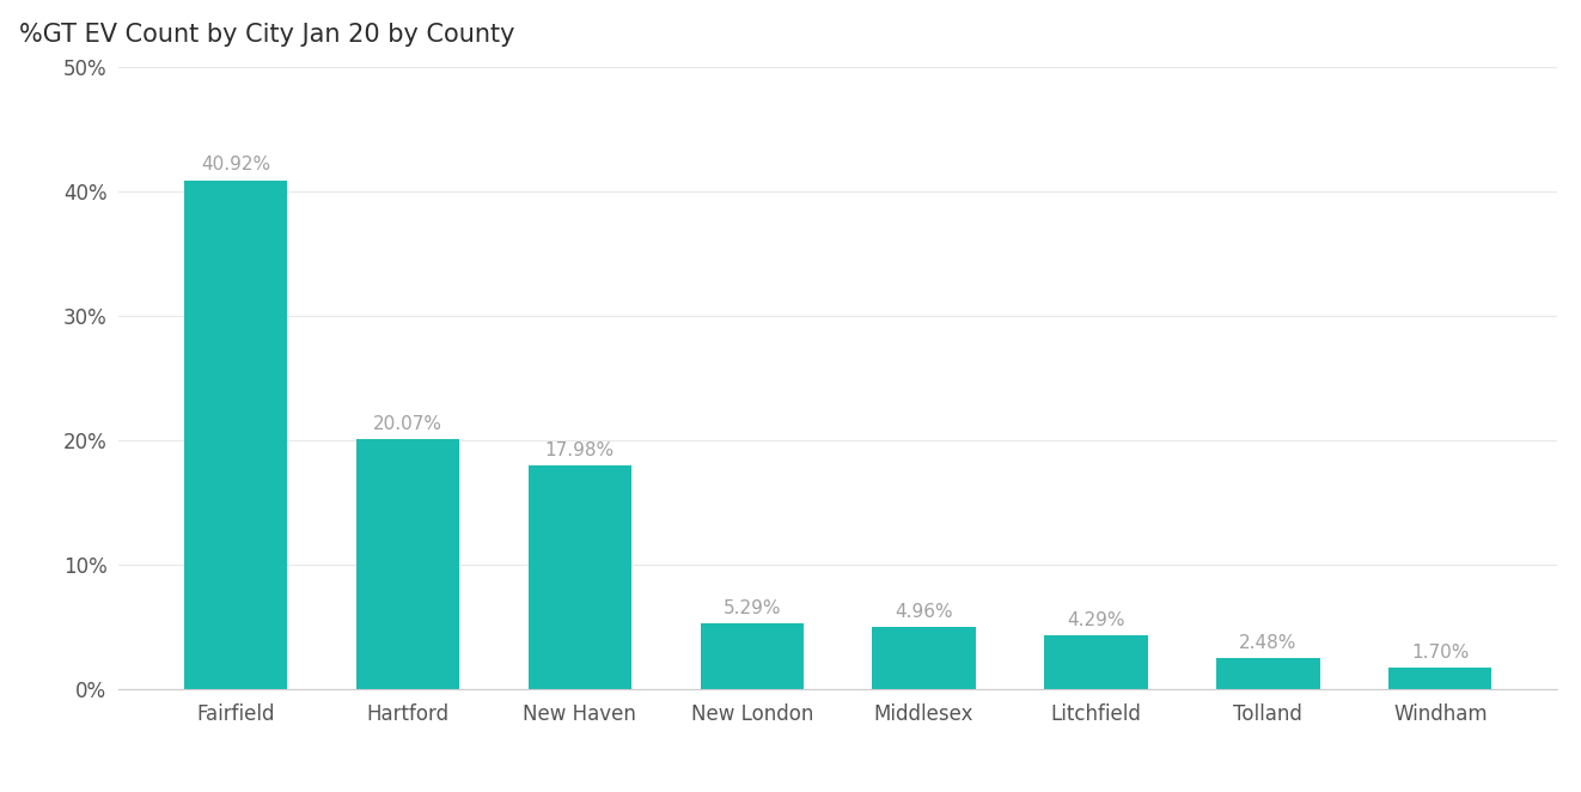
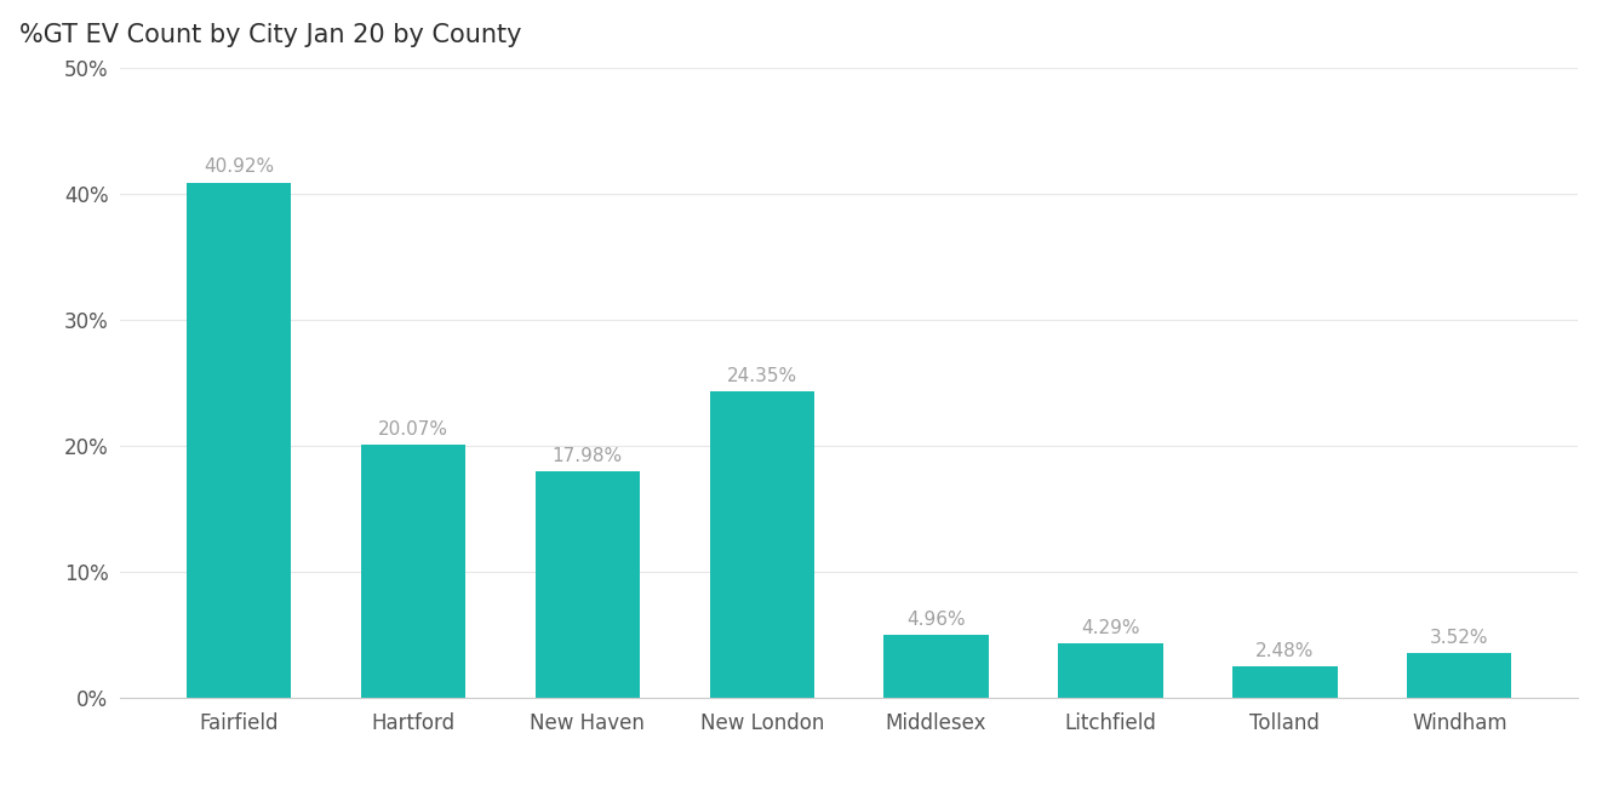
New London: 5.29% -> 24.35%
Windham: 1.70% -> 3.52%
